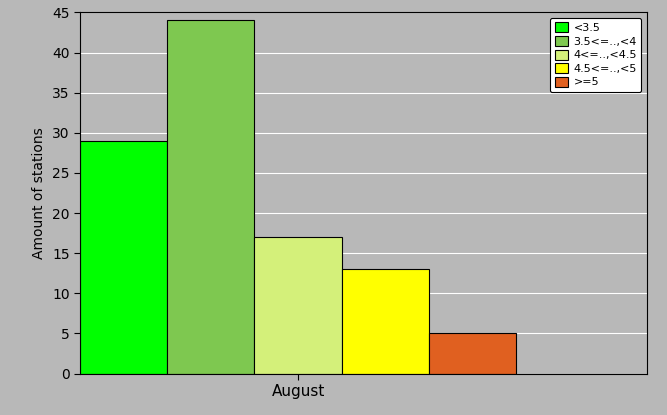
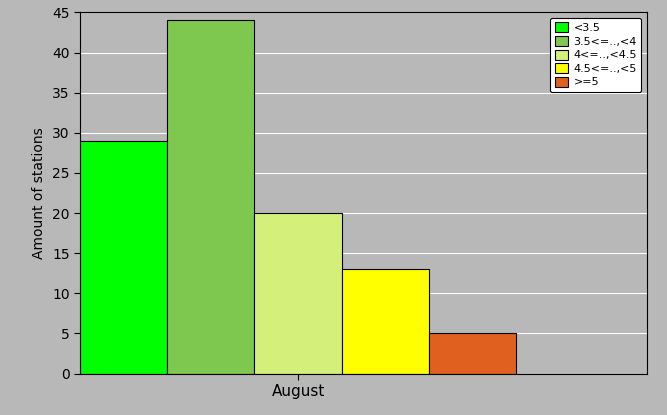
August: 17 -> 20
